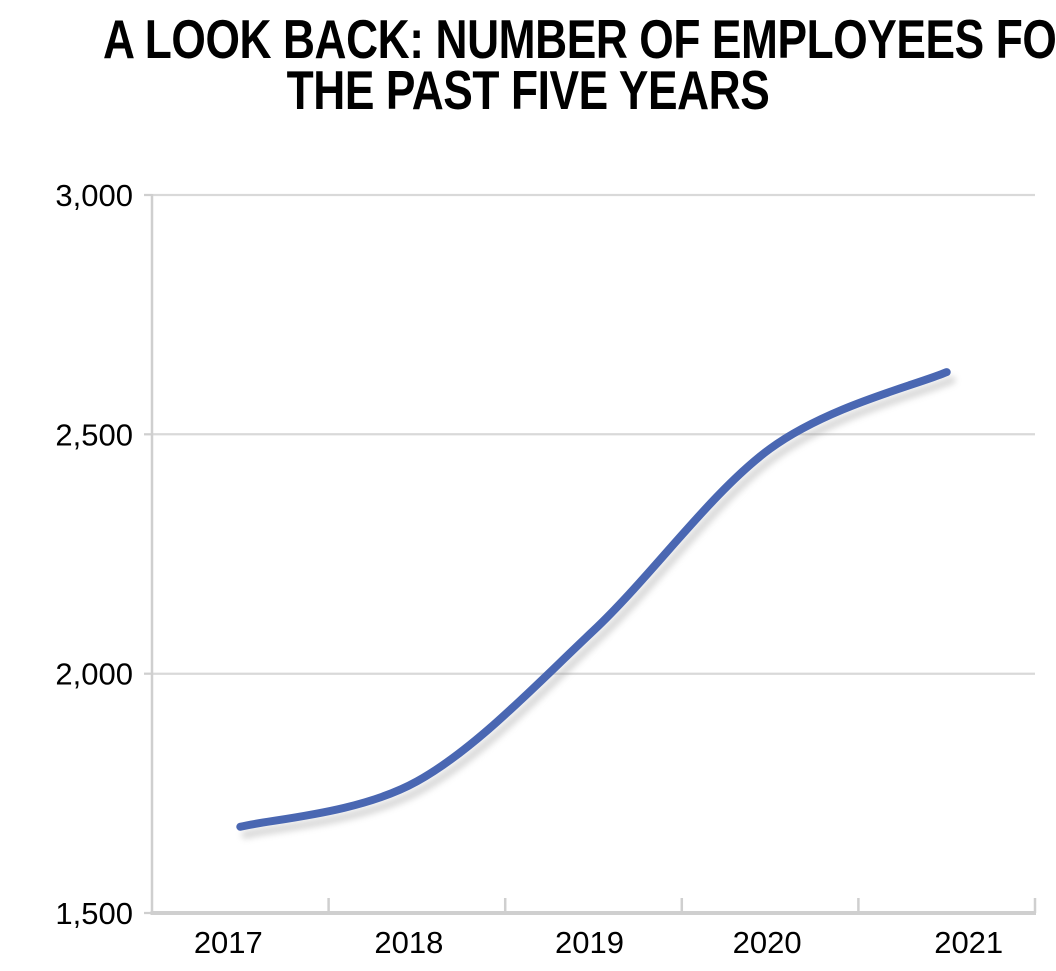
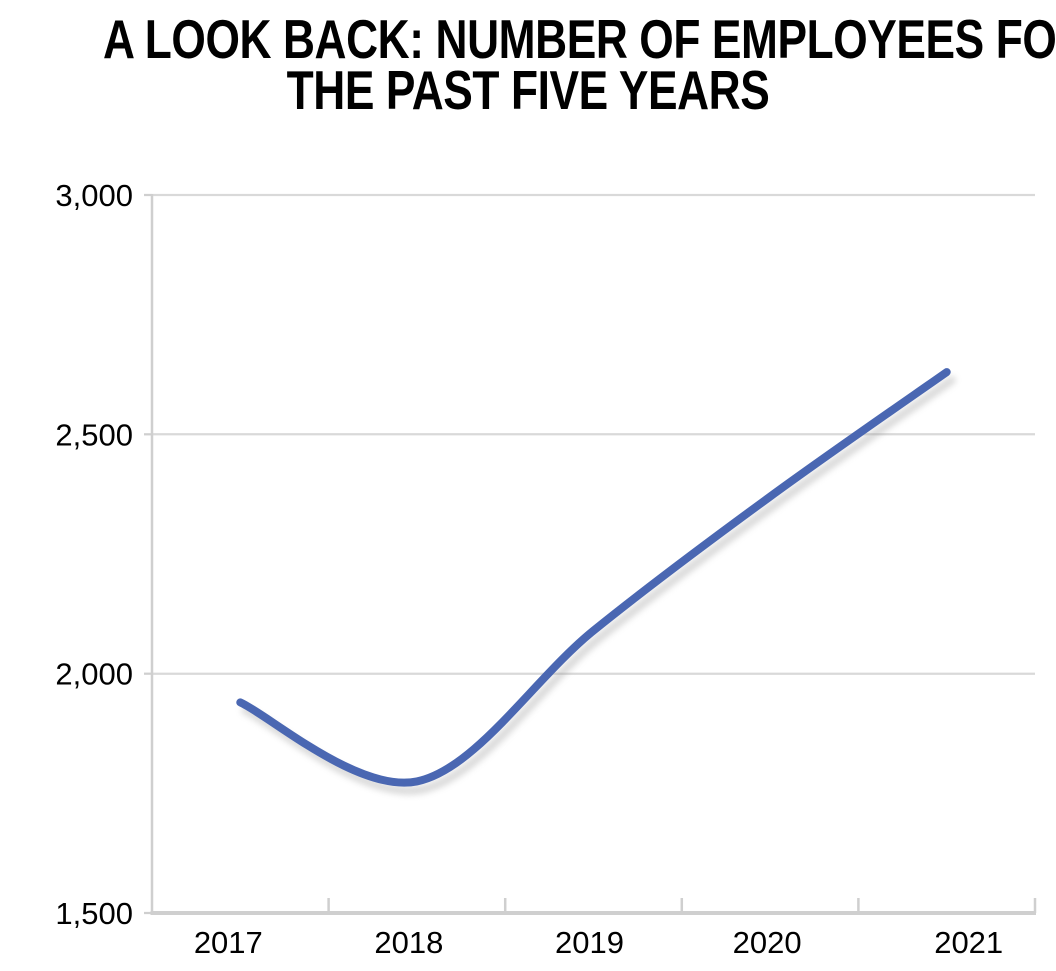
2017: 1680 -> 1940
2020: 2470 -> 2370
